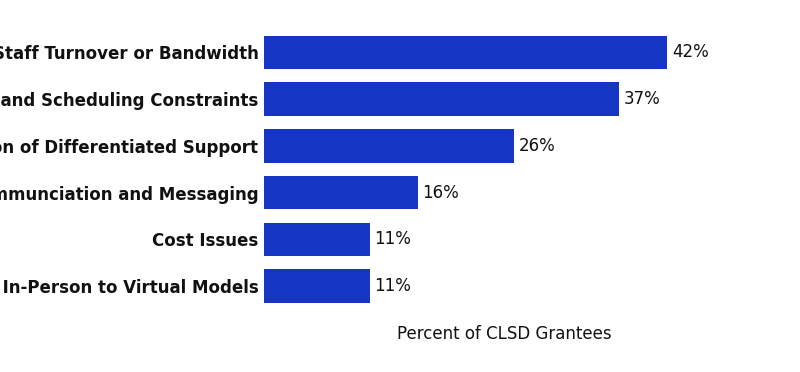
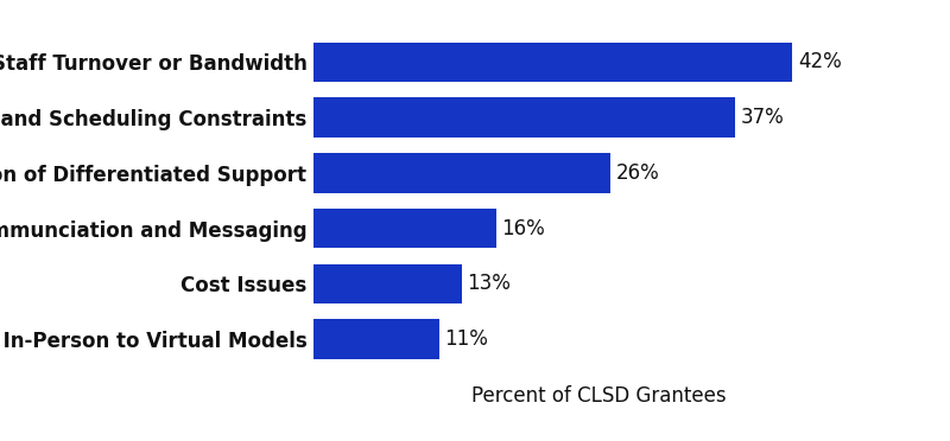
Cost Issues: 11% -> 13%
